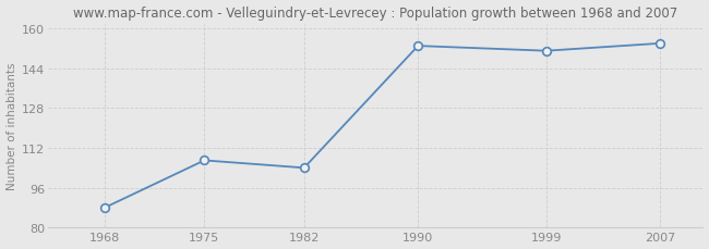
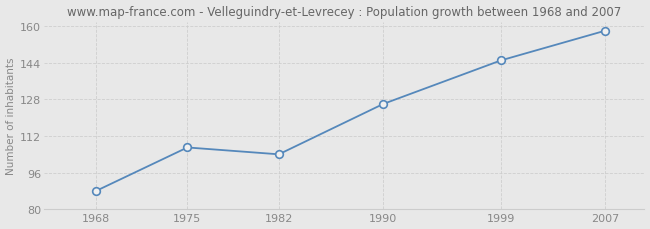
1990: 153 -> 126
1999: 151 -> 145
2007: 154 -> 158
